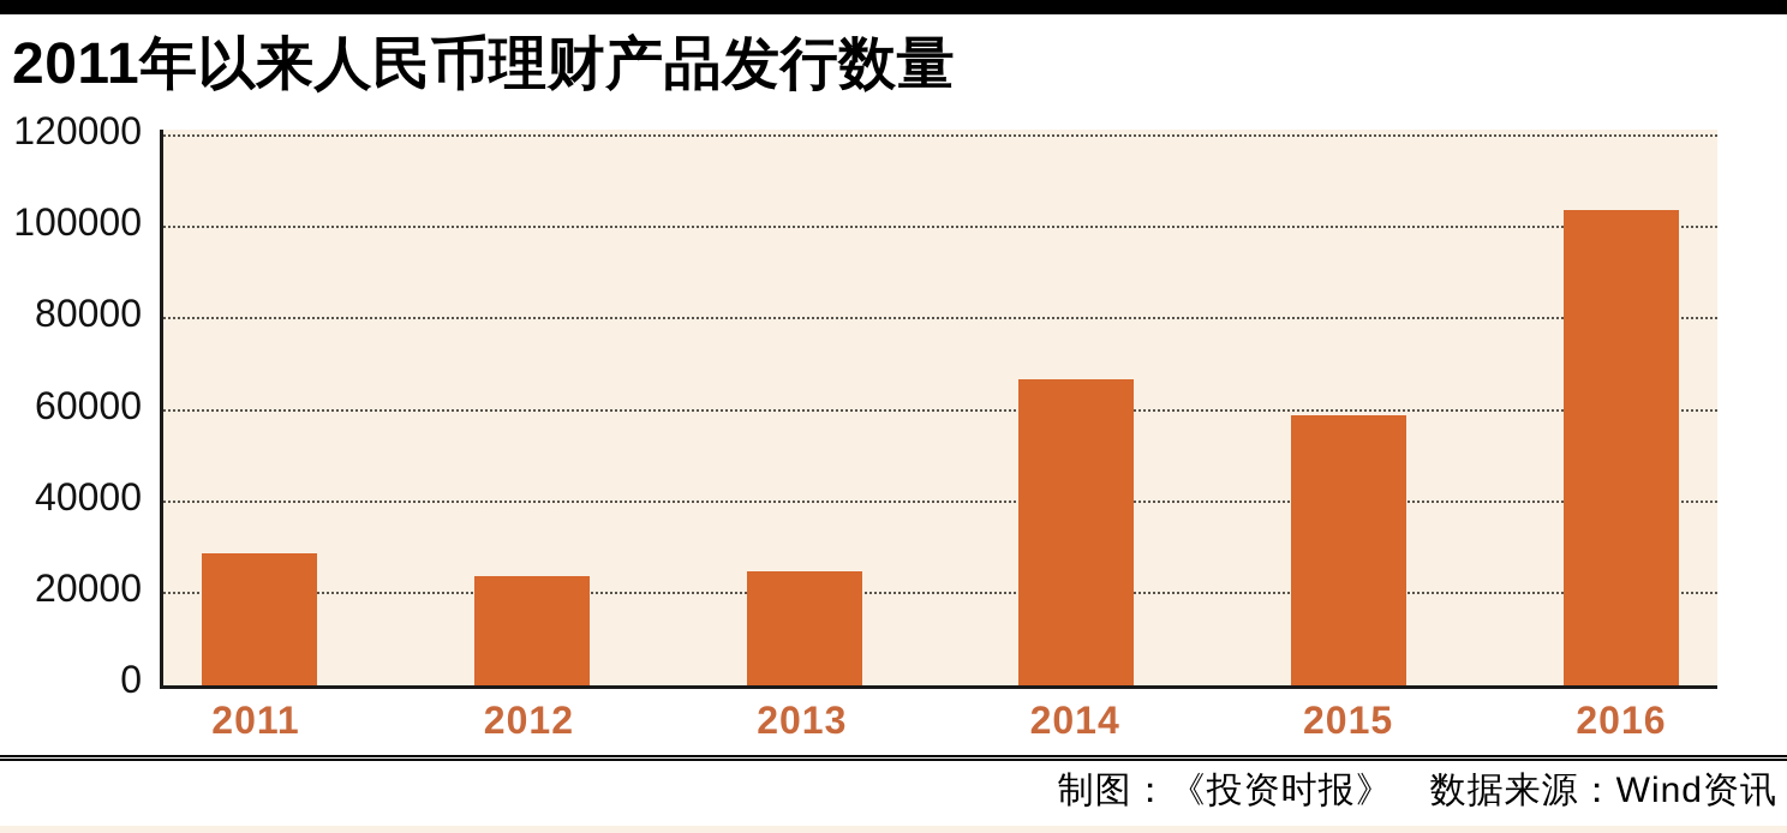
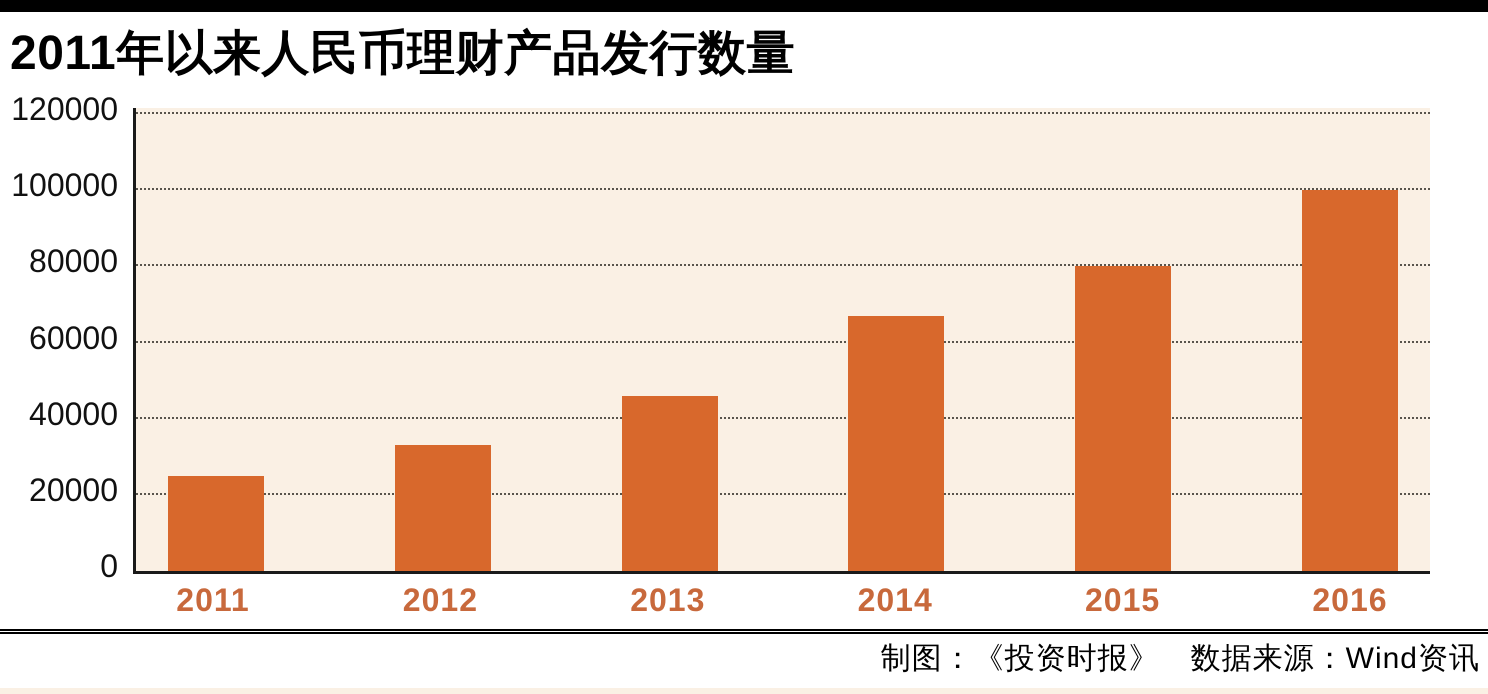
2011: 29000 -> 25000
2012: 24000 -> 33000
2013: 25000 -> 46000
2015: 59000 -> 80000
2016: 104000 -> 100000
